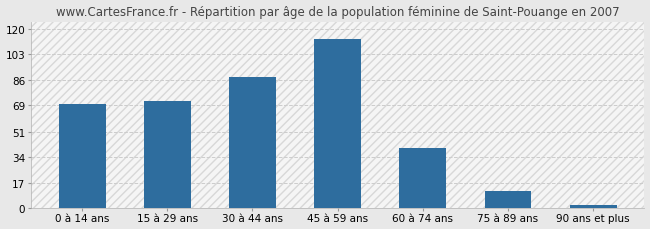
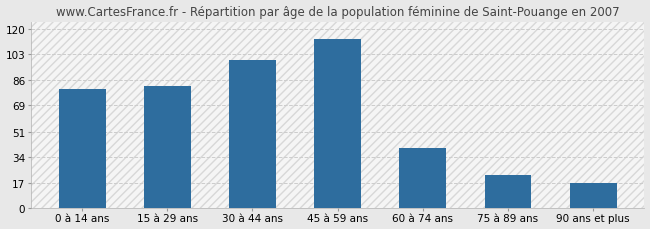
0 à 14 ans: 70 -> 80
15 à 29 ans: 72 -> 82
30 à 44 ans: 88 -> 99
75 à 89 ans: 11 -> 22
90 ans et plus: 2 -> 17
